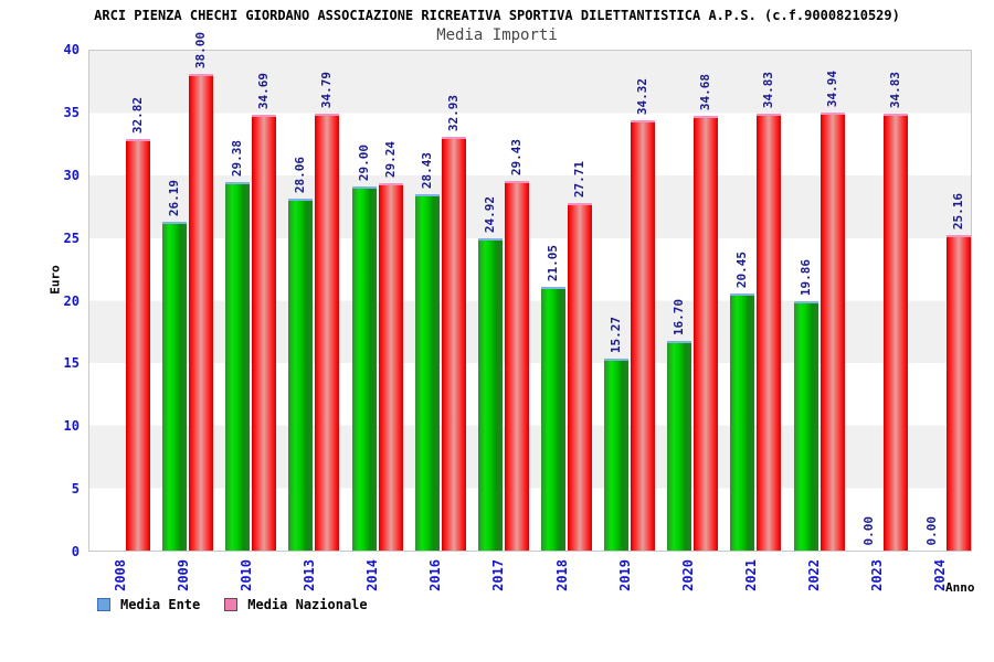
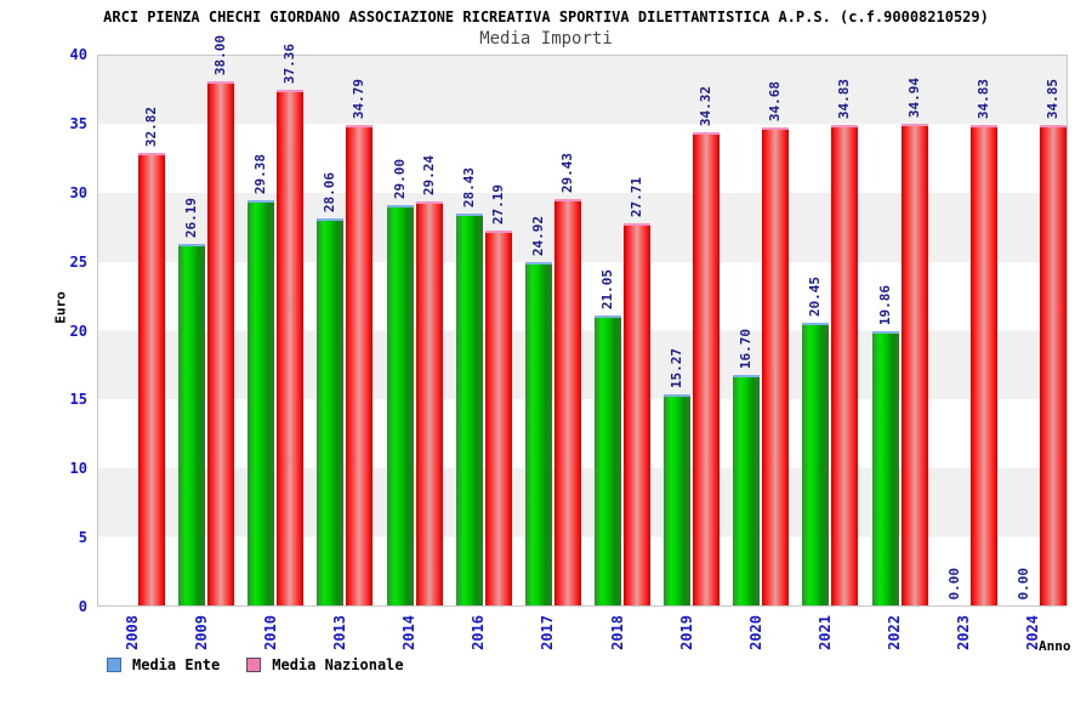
Media Nazionale/2010: 34.69 -> 37.36
Media Nazionale/2016: 32.93 -> 27.19
Media Nazionale/2024: 25.16 -> 34.85
